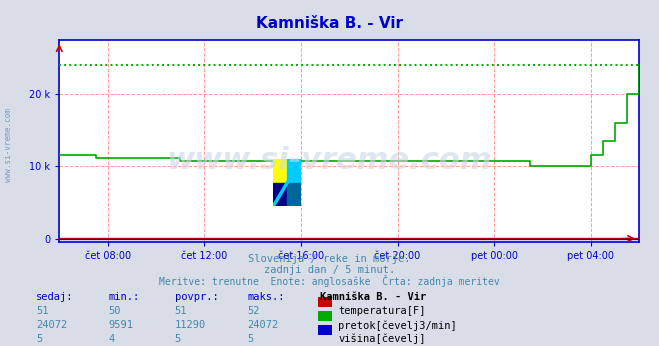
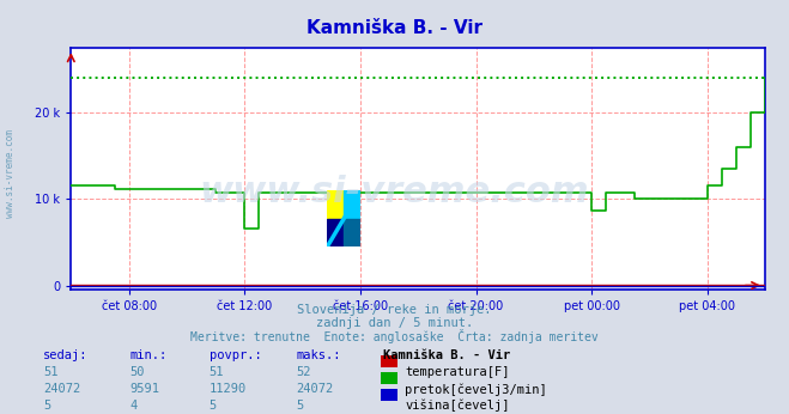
čet 12:00: 10.7 k -> 6.6 k
pet 00:00: 10.7 k -> 8.6 k
